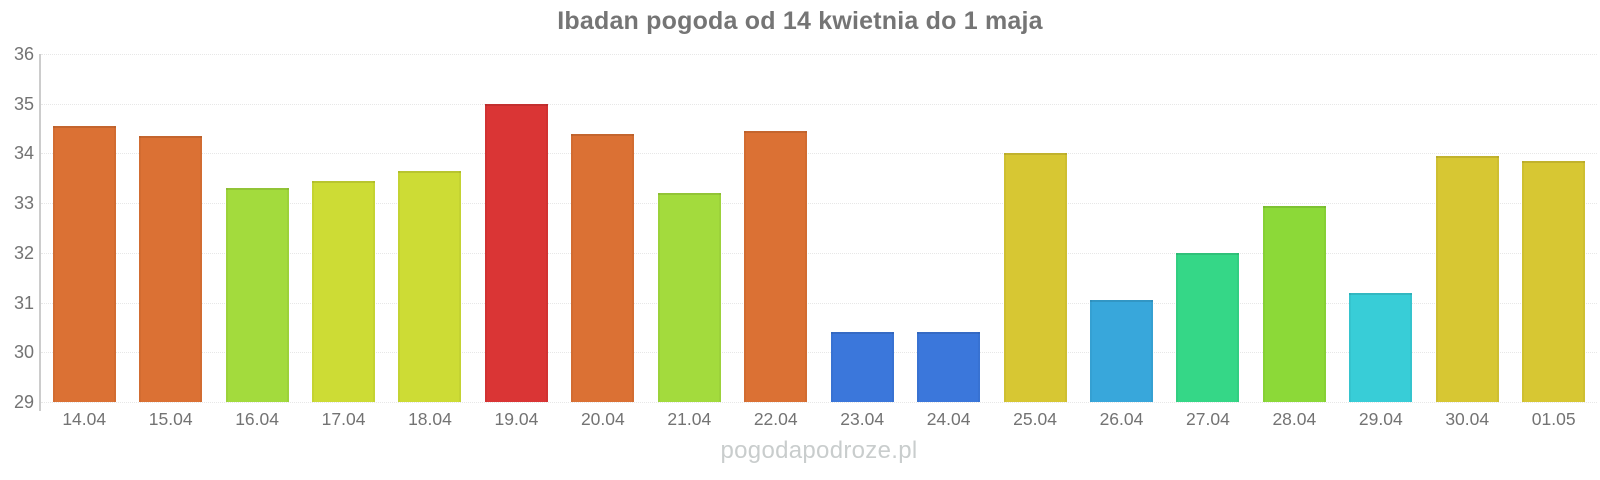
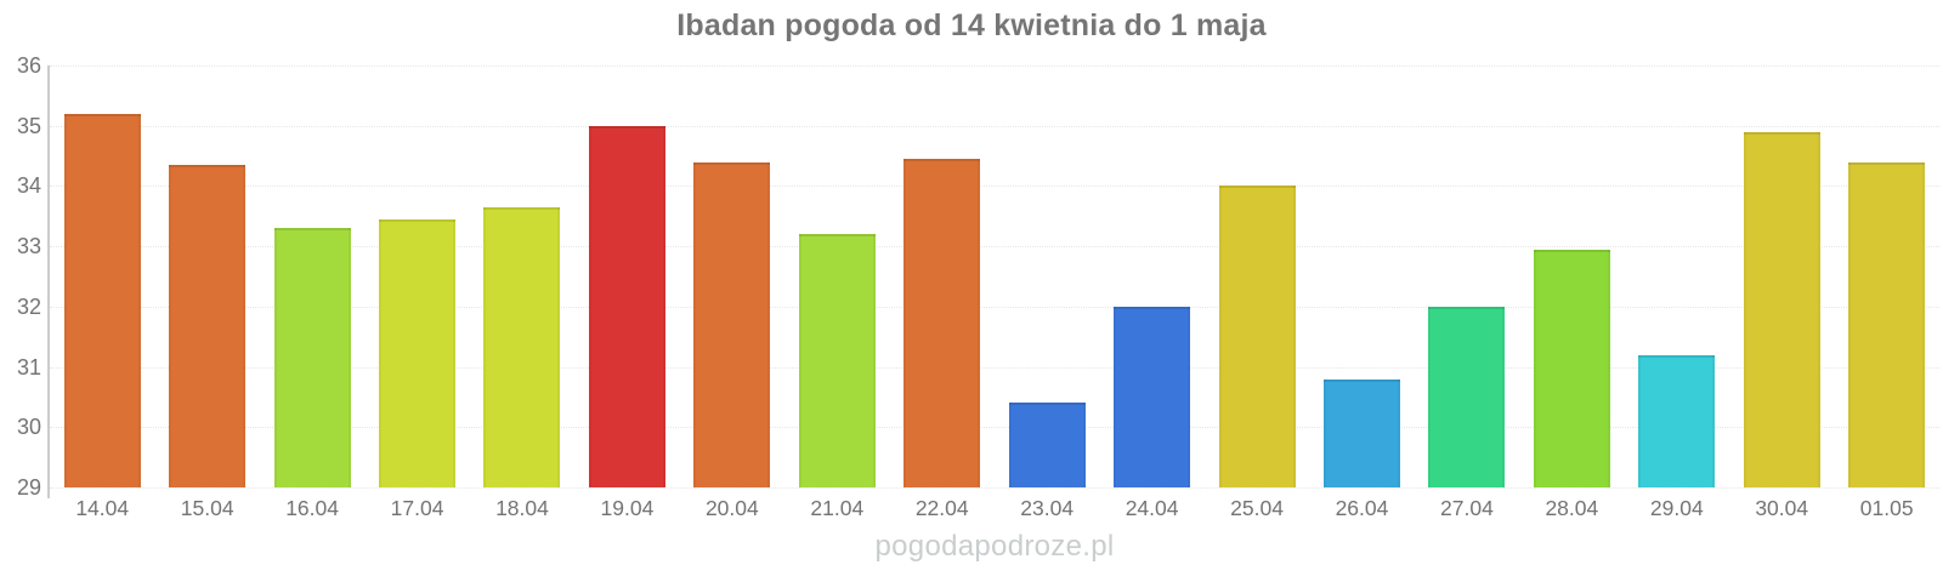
14.04: 34.5 -> 35.2
24.04: 30.4 -> 32.0
26.04: 31.1 -> 30.8
30.04: 34.0 -> 34.9
01.05: 33.9 -> 34.4
